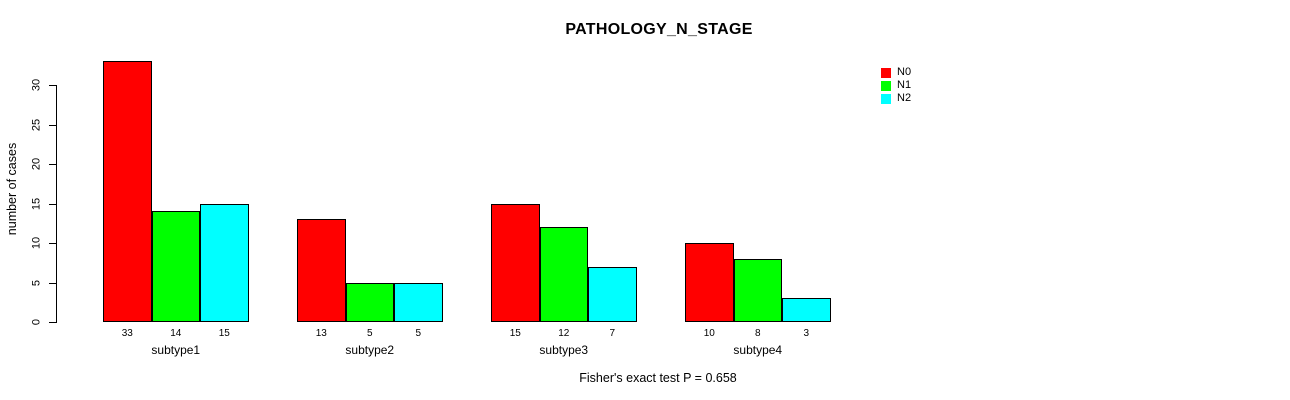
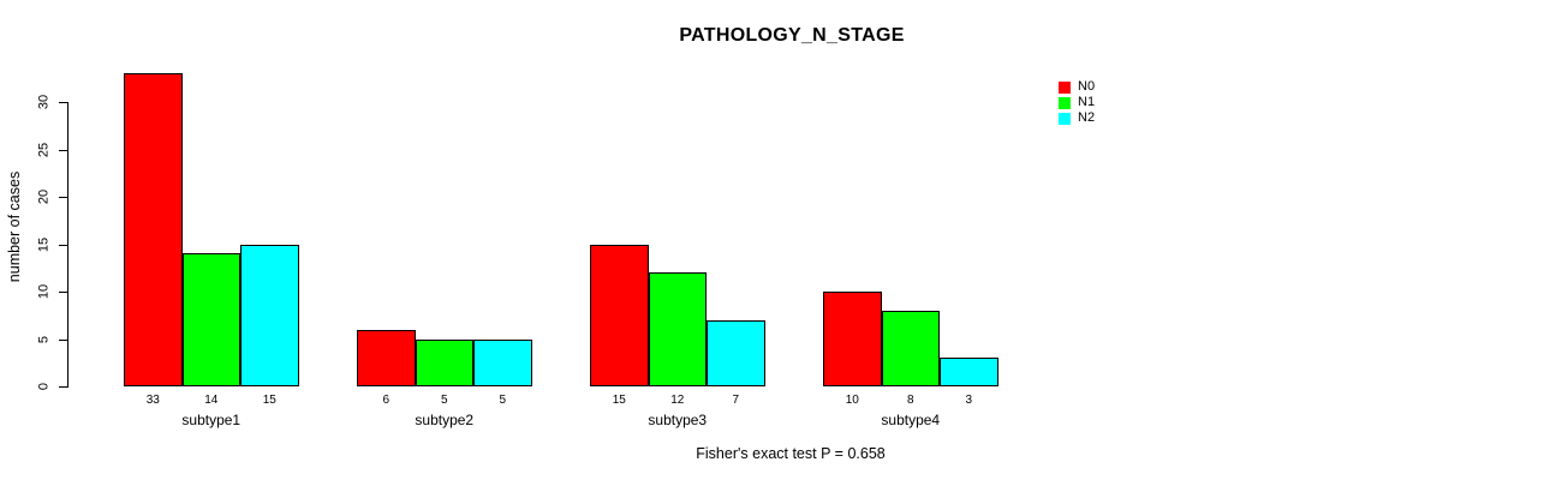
N0/subtype2: 13 -> 6
